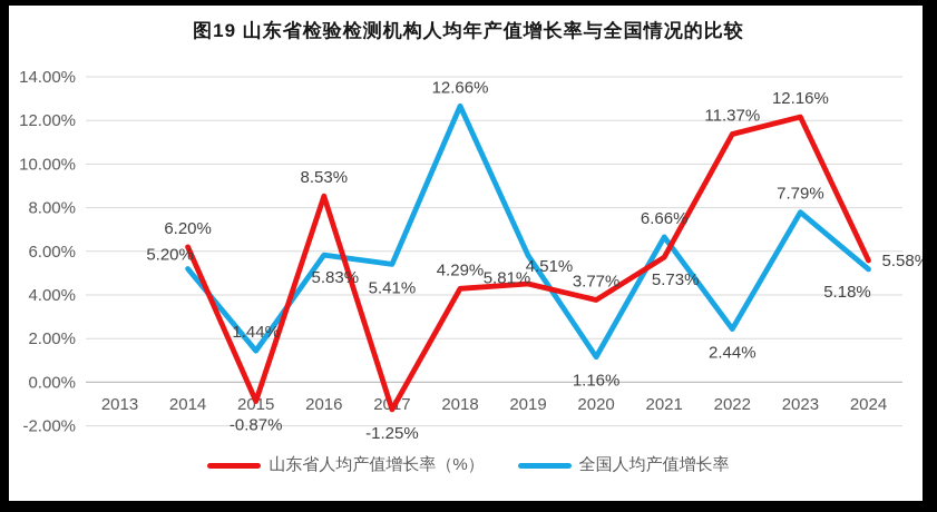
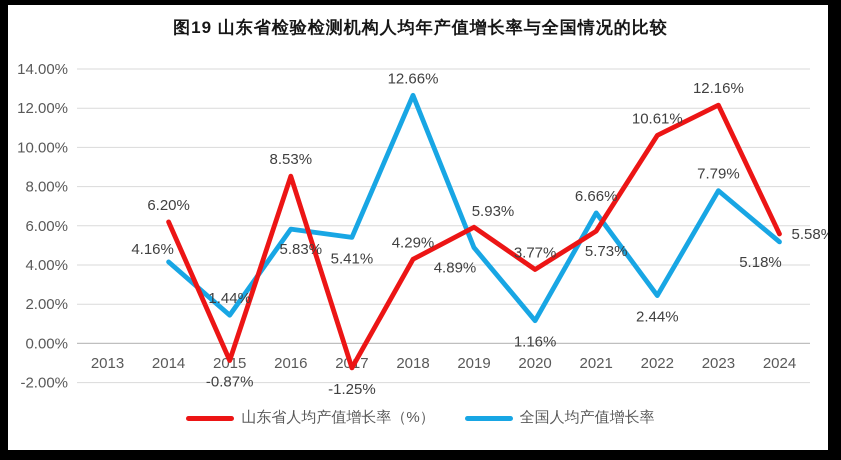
全国人均产值增长率/2014: 5.20% -> 4.16%
山东省人均产值增长率（%）/2019: 4.51% -> 5.93%
全国人均产值增长率/2019: 5.81% -> 4.89%
山东省人均产值增长率（%）/2022: 11.37% -> 10.61%
